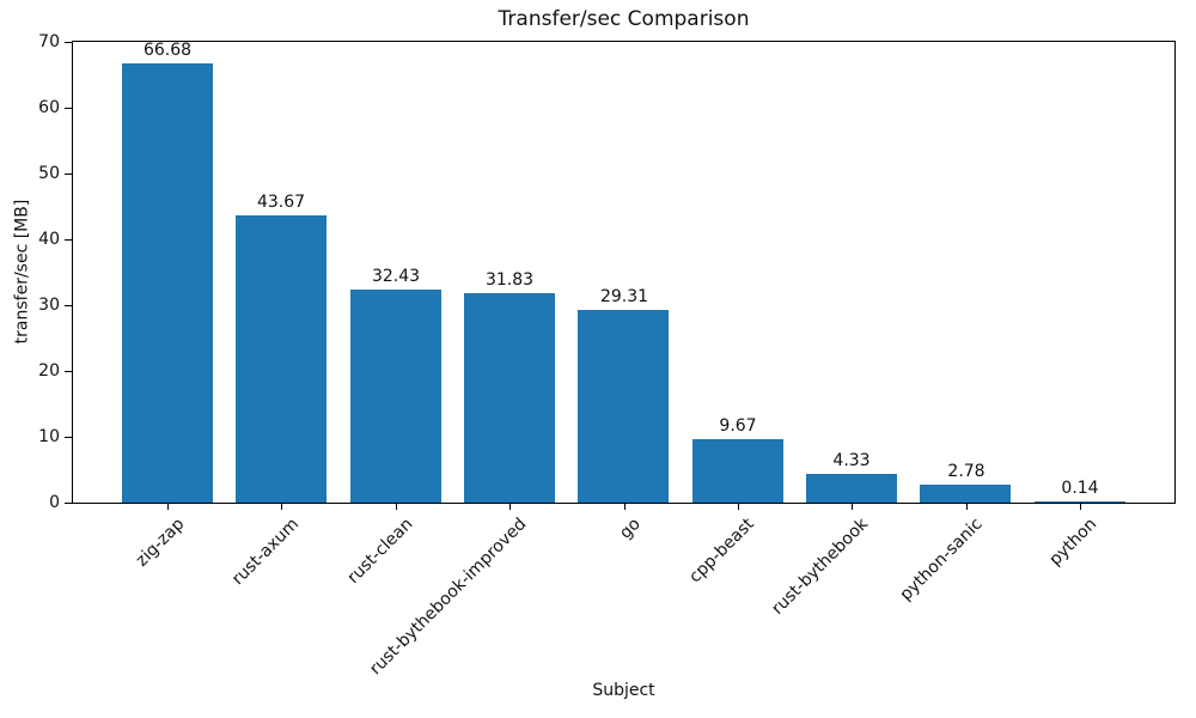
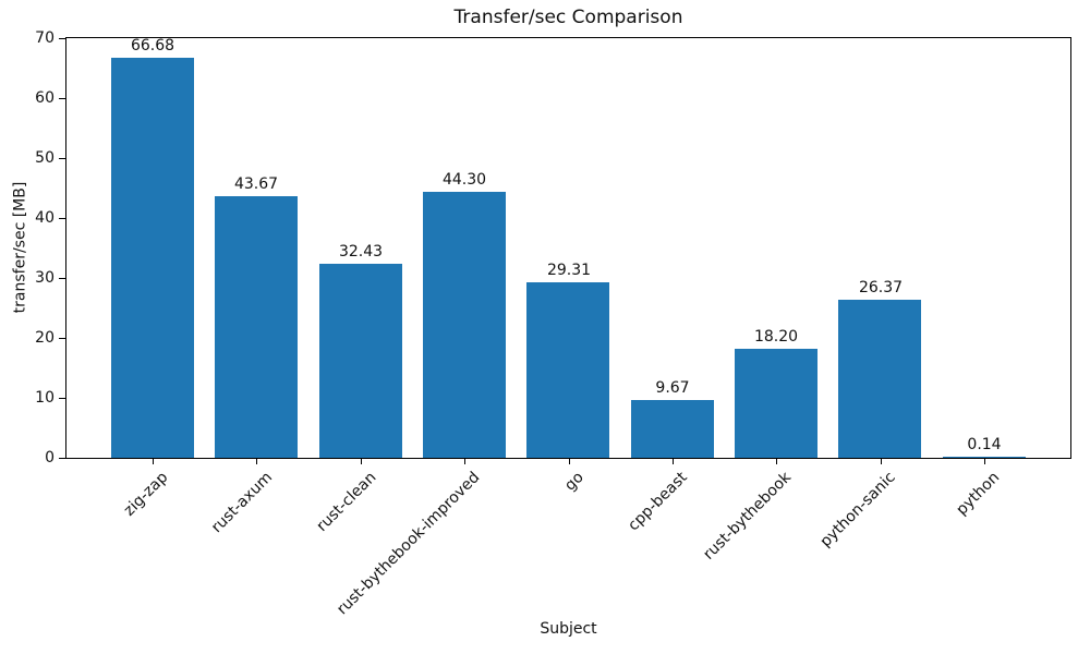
rust-bythebook-improved: 31.83 -> 44.30
rust-bythebook: 4.33 -> 18.20
python-sanic: 2.78 -> 26.37
